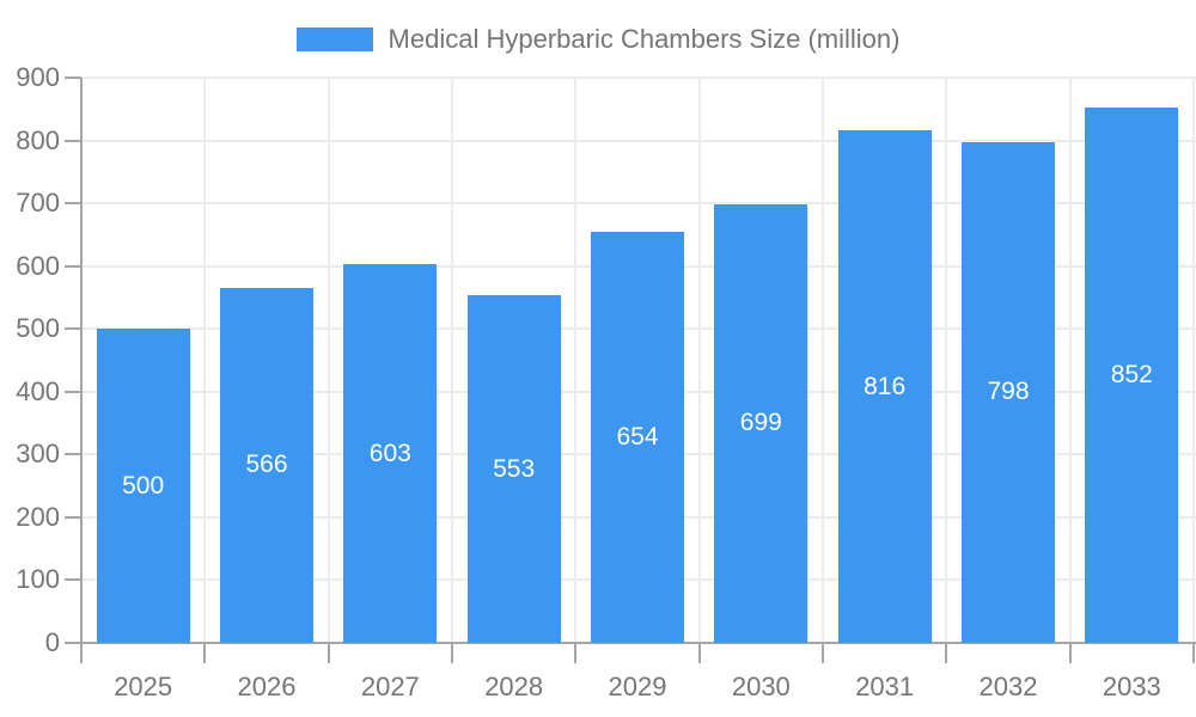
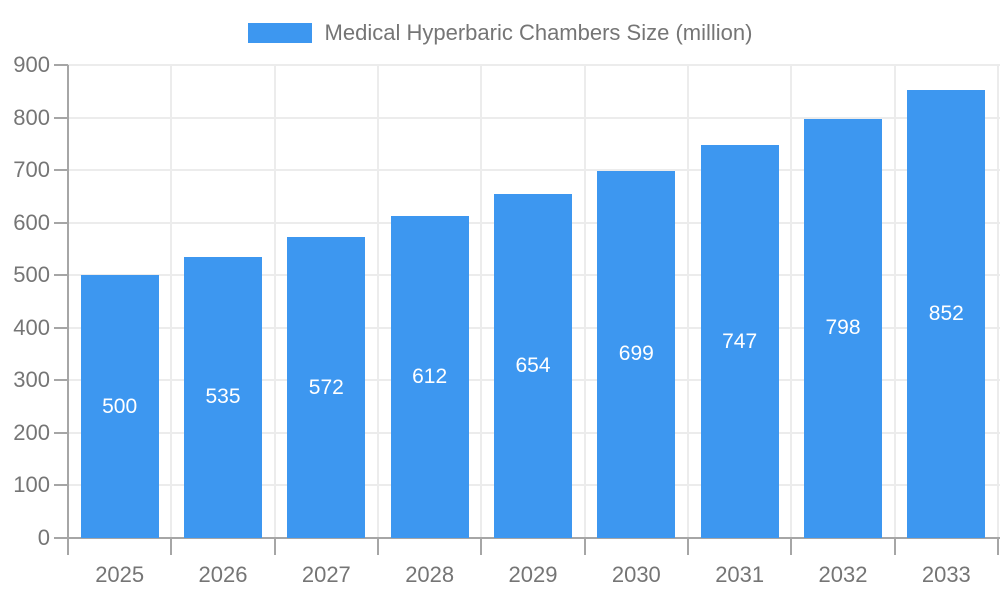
2026: 566 -> 535
2027: 603 -> 572
2028: 553 -> 612
2031: 816 -> 747
